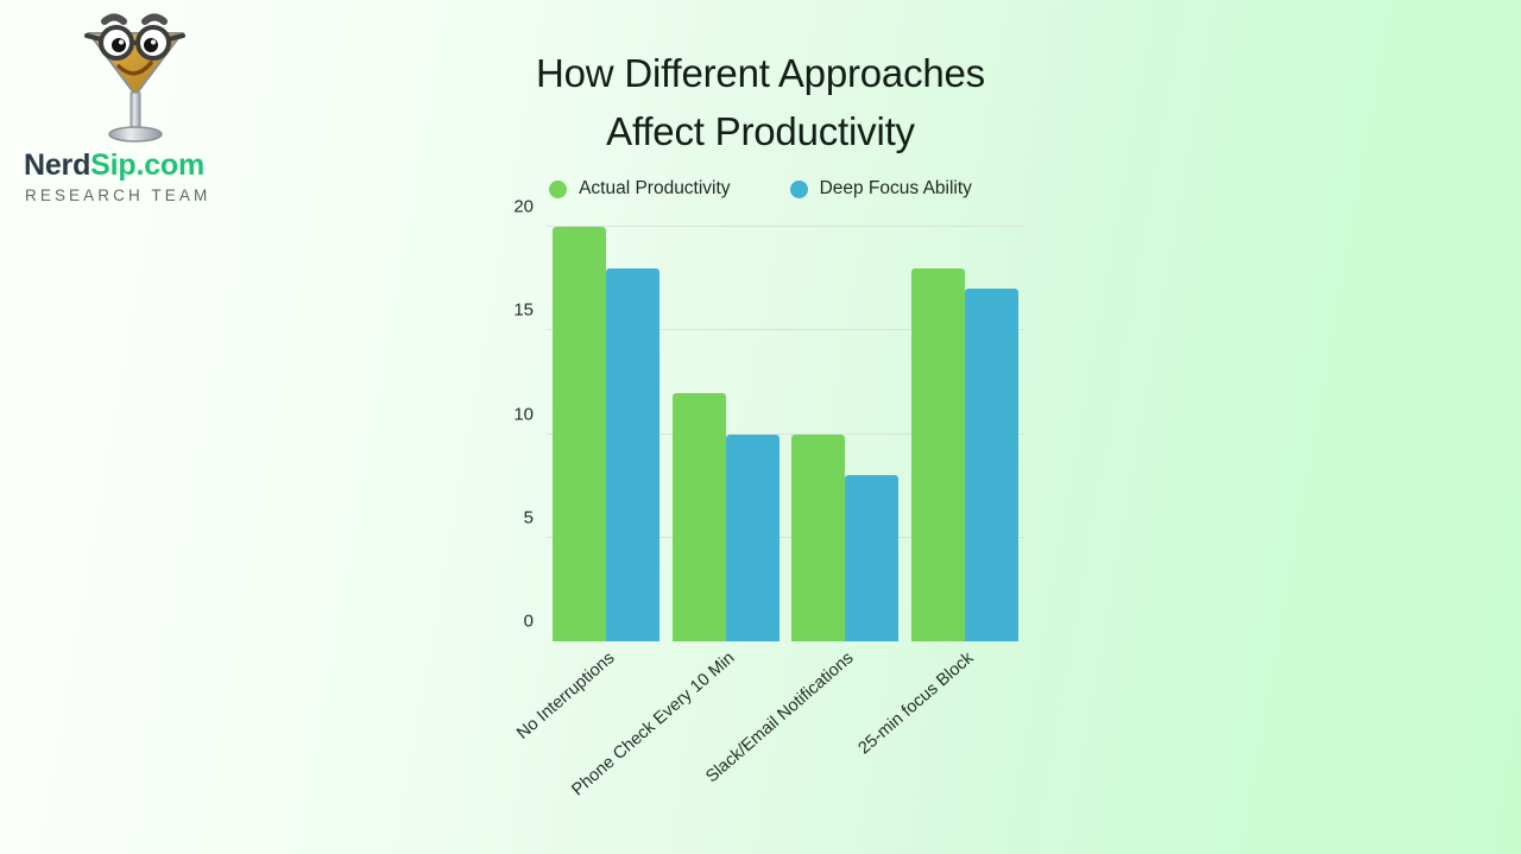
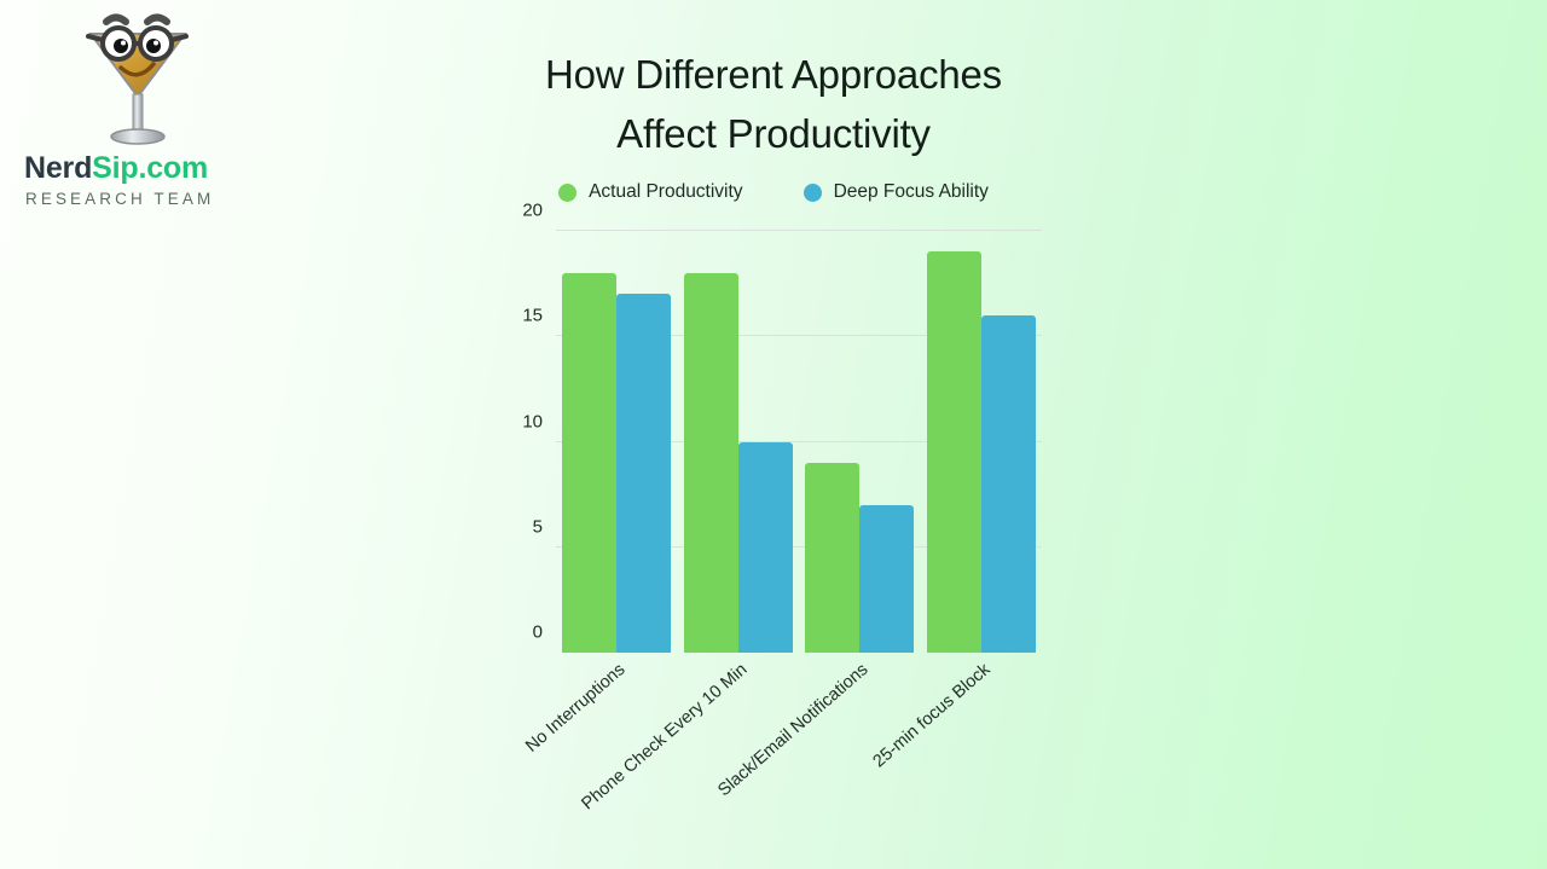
Actual Productivity/No Interruptions: 20 -> 18
Deep Focus Ability/No Interruptions: 18 -> 17
Actual Productivity/Phone Check Every 10 Min: 12 -> 18
Actual Productivity/Slack/Email Notifications: 10 -> 9
Deep Focus Ability/Slack/Email Notifications: 8 -> 7
Actual Productivity/25-min focus Block: 18 -> 19
Deep Focus Ability/25-min focus Block: 17 -> 16
